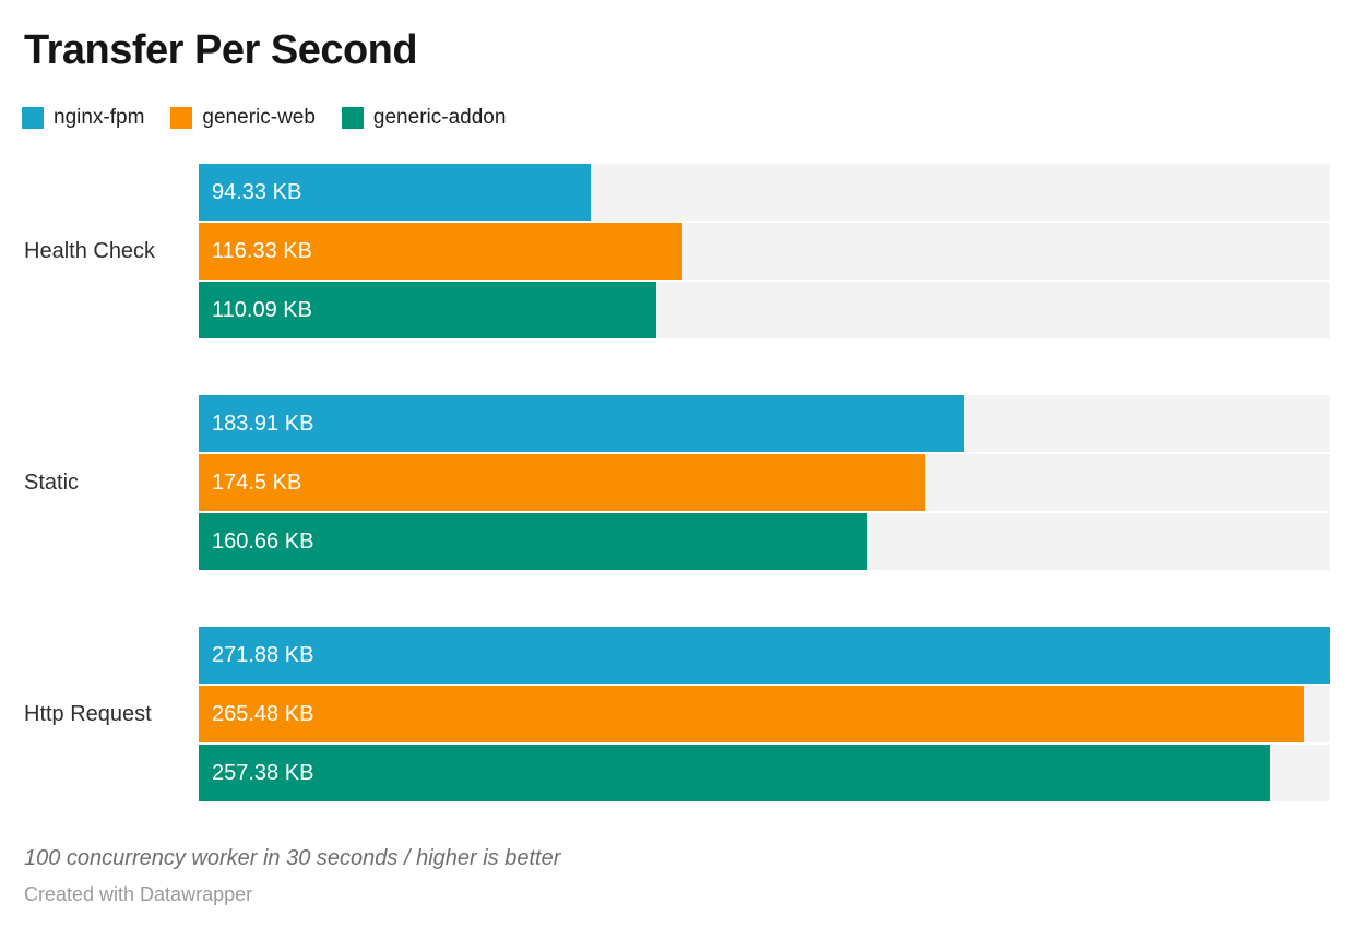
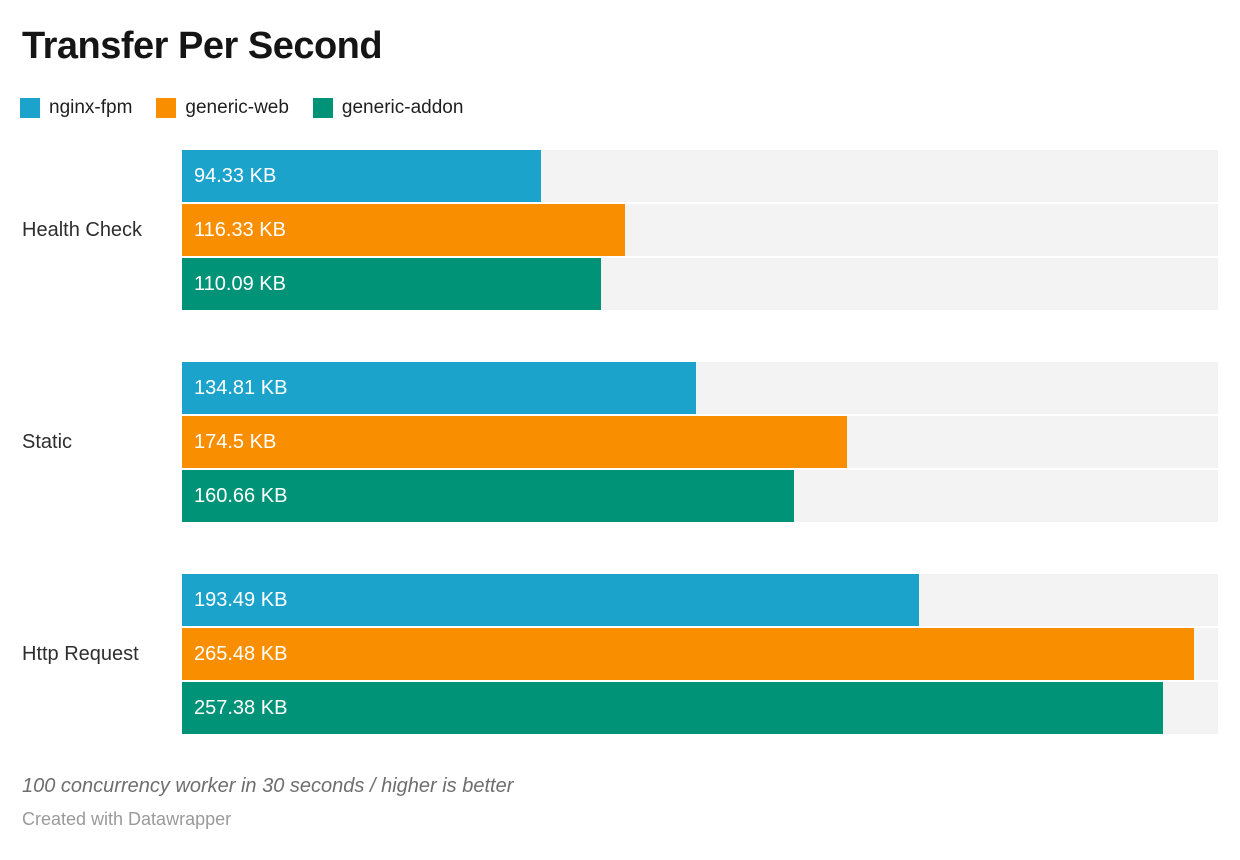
nginx-fpm/Static: 183.91 -> 134.81
nginx-fpm/Http Request: 271.88 -> 193.49
